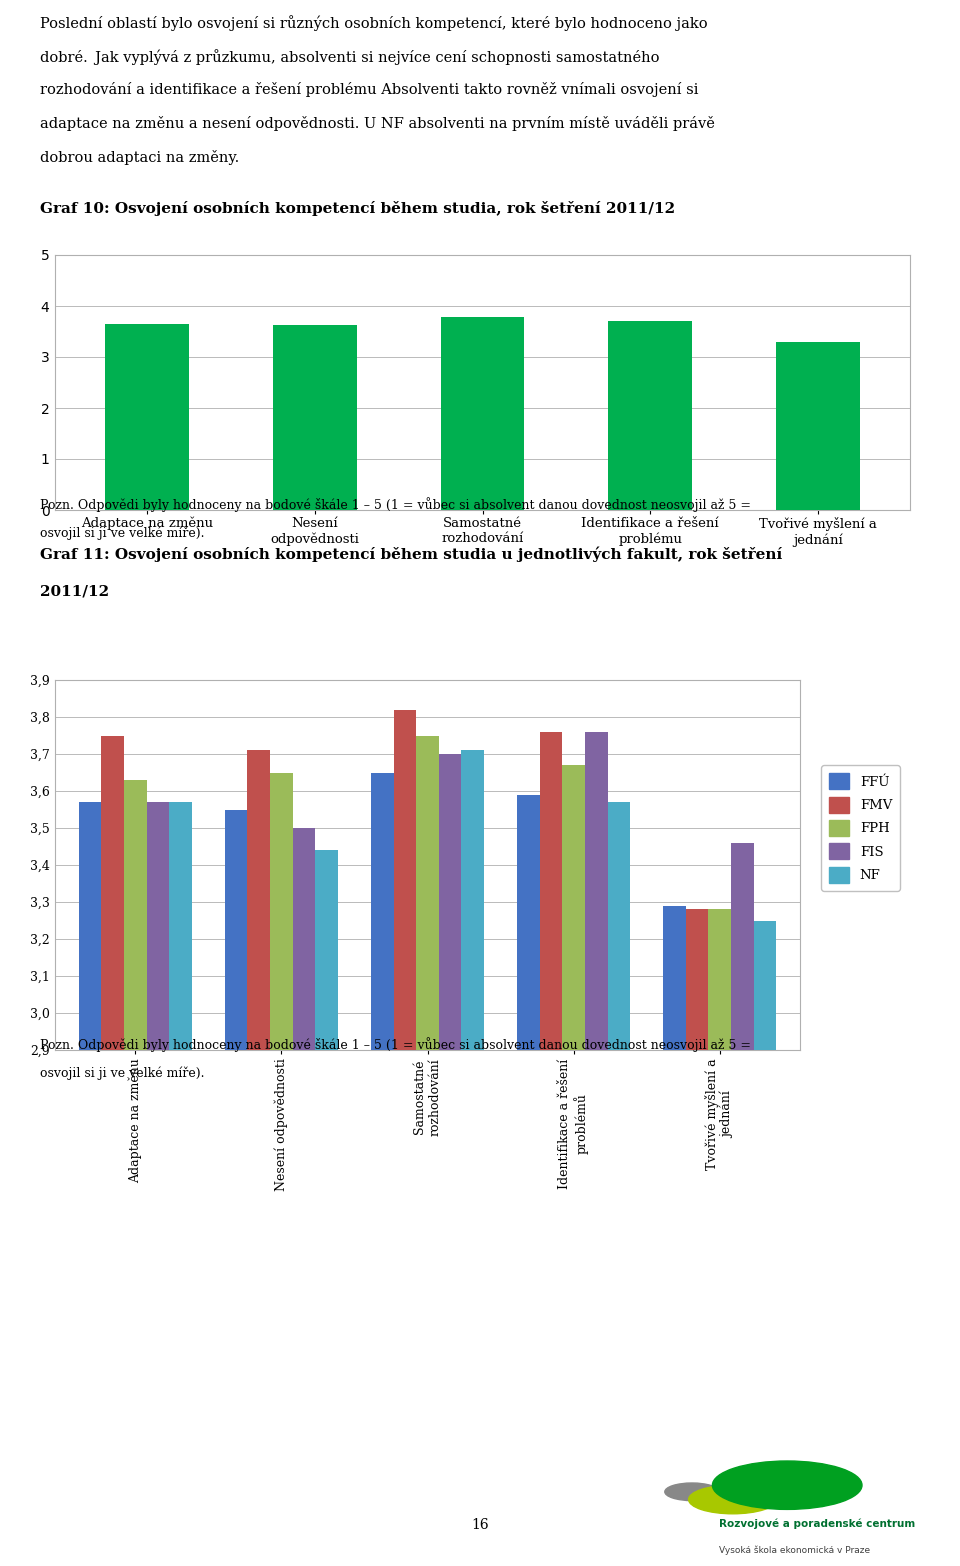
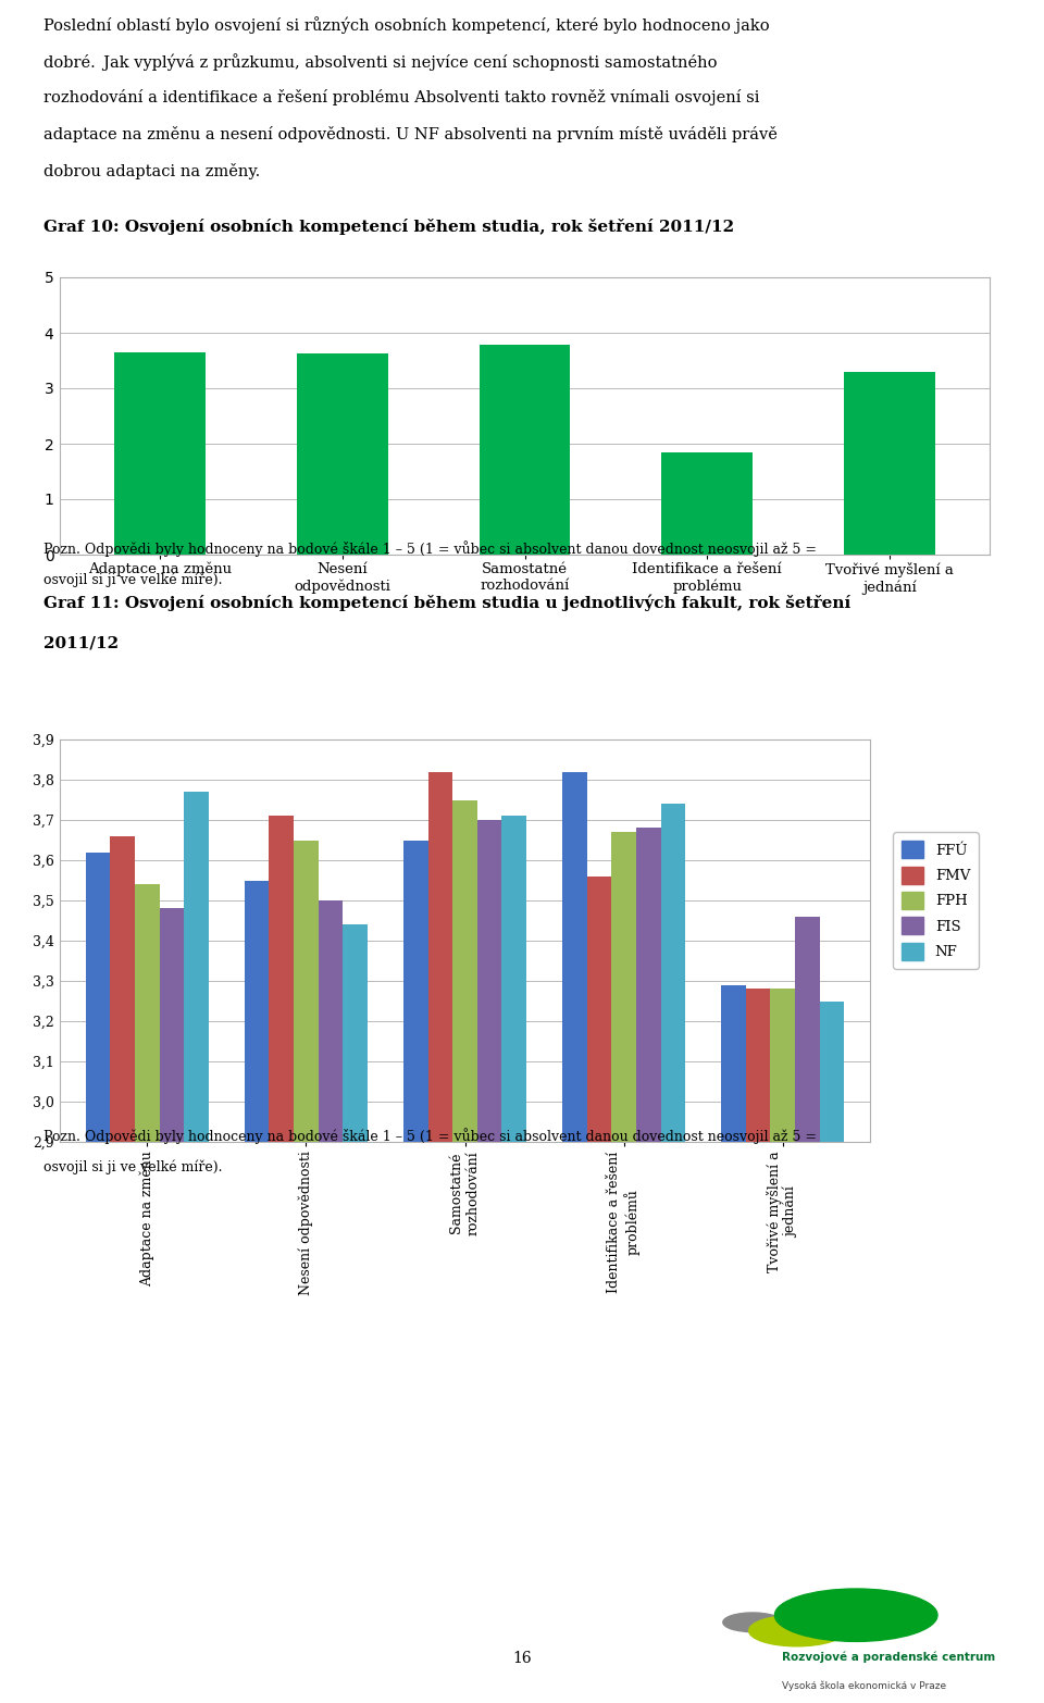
Identifikace a řešení problému: 3.70 -> 1.84
FFÚ/Adaptace na změnu: 3,57 -> 3,62
FMV/Adaptace na změnu: 3,75 -> 3,66
FPH/Adaptace na změnu: 3,63 -> 3,54
FIS/Adaptace na změnu: 3,57 -> 3,48
NF/Adaptace na změnu: 3,57 -> 3,77
FFÚ/Identifikace a řešení problémů: 3,59 -> 3,82
FMV/Identifikace a řešení problémů: 3,76 -> 3,56
FIS/Identifikace a řešení problémů: 3,76 -> 3,68
NF/Identifikace a řešení problémů: 3,57 -> 3,74
